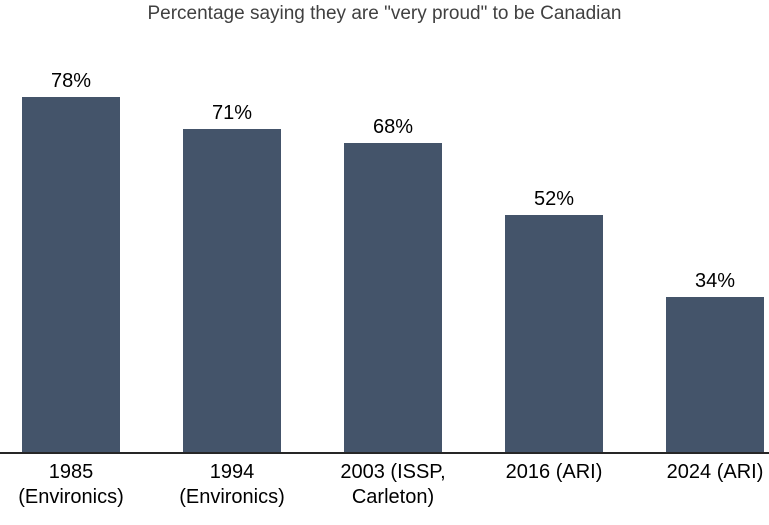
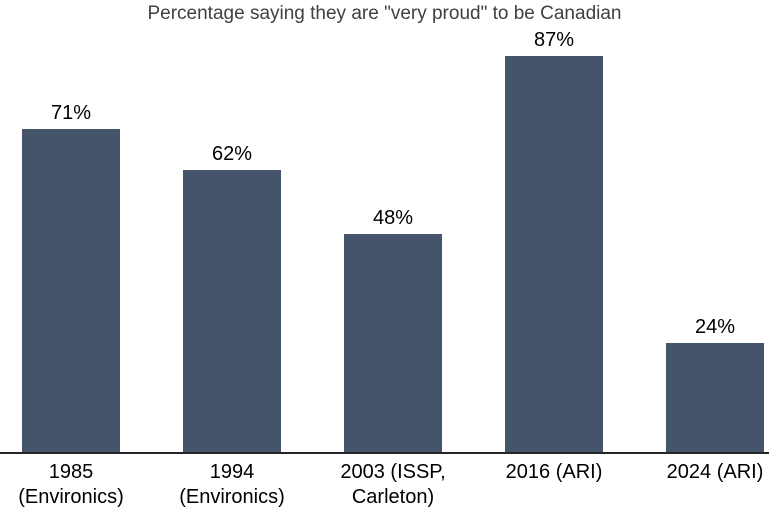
1985 (Environics): 78% -> 71%
1994 (Environics): 71% -> 62%
2003 (ISSP, Carleton): 68% -> 48%
2016 (ARI): 52% -> 87%
2024 (ARI): 34% -> 24%
